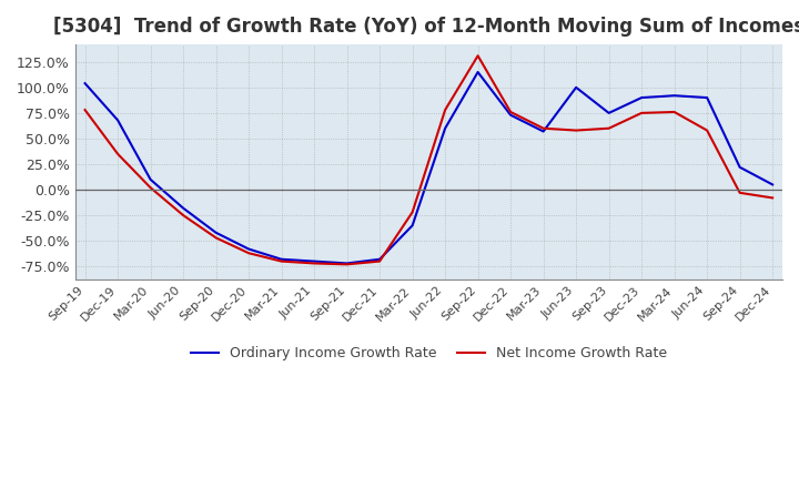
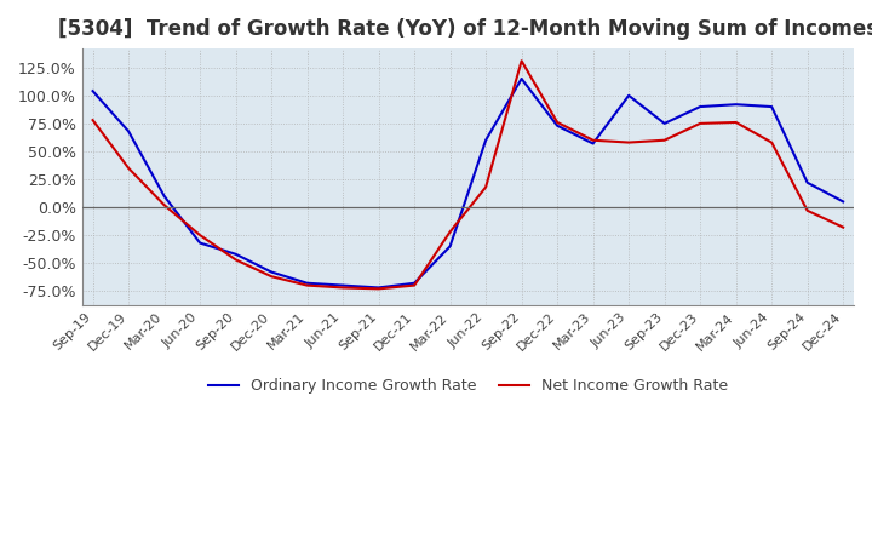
Ordinary Income Growth Rate/Jun-20: -18% -> -32%
Net Income Growth Rate/Jun-22: 78% -> 18%
Net Income Growth Rate/Dec-24: -8% -> -18%
